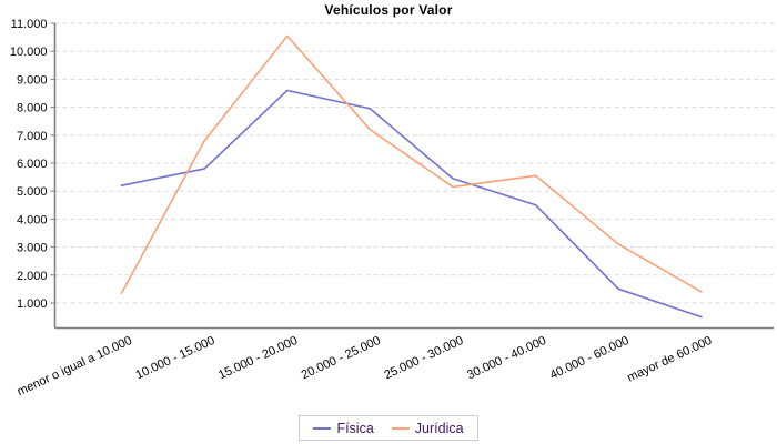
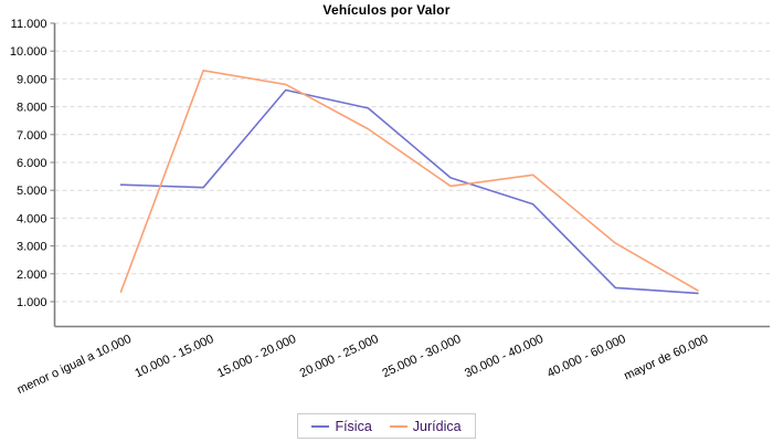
Física/10.000 - 15.000: 5800 -> 5100
Jurídica/10.000 - 15.000: 6800 -> 9300
Jurídica/15.000 - 20.000: 10600 -> 8800
Física/mayor de 60.000: 500 -> 1300
